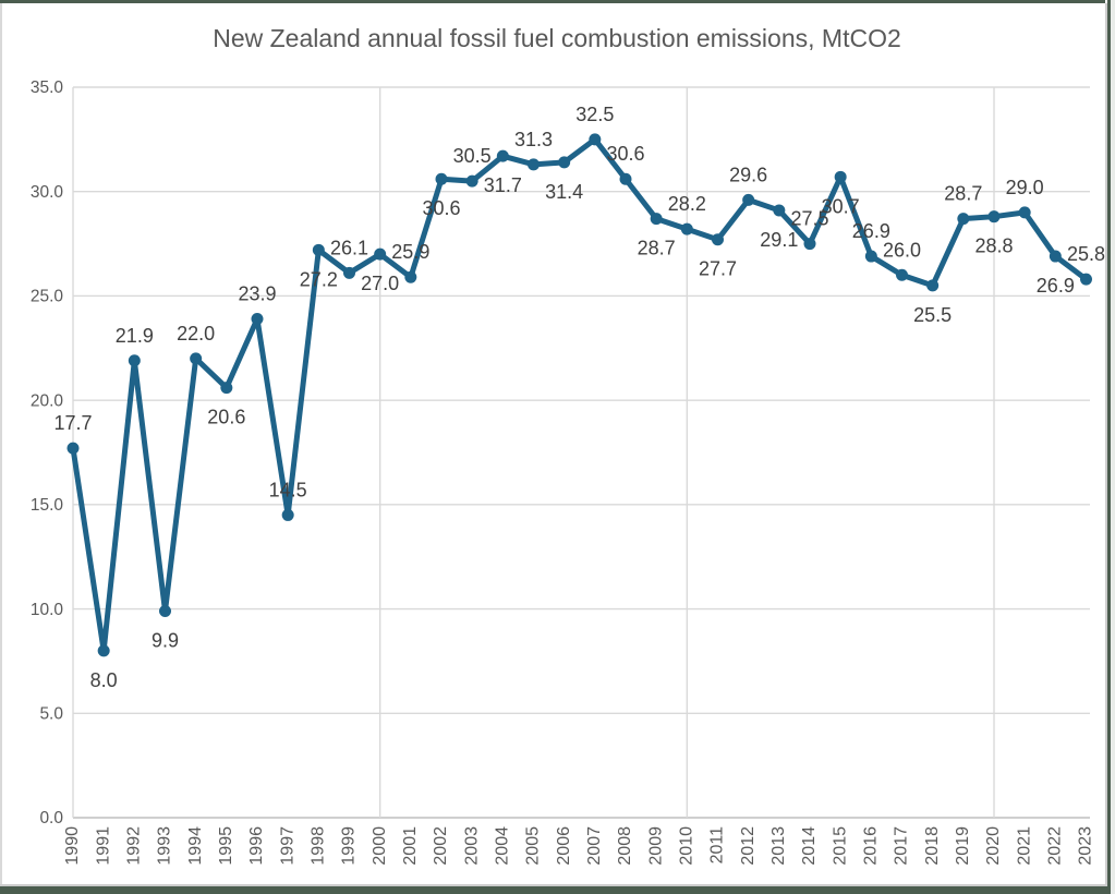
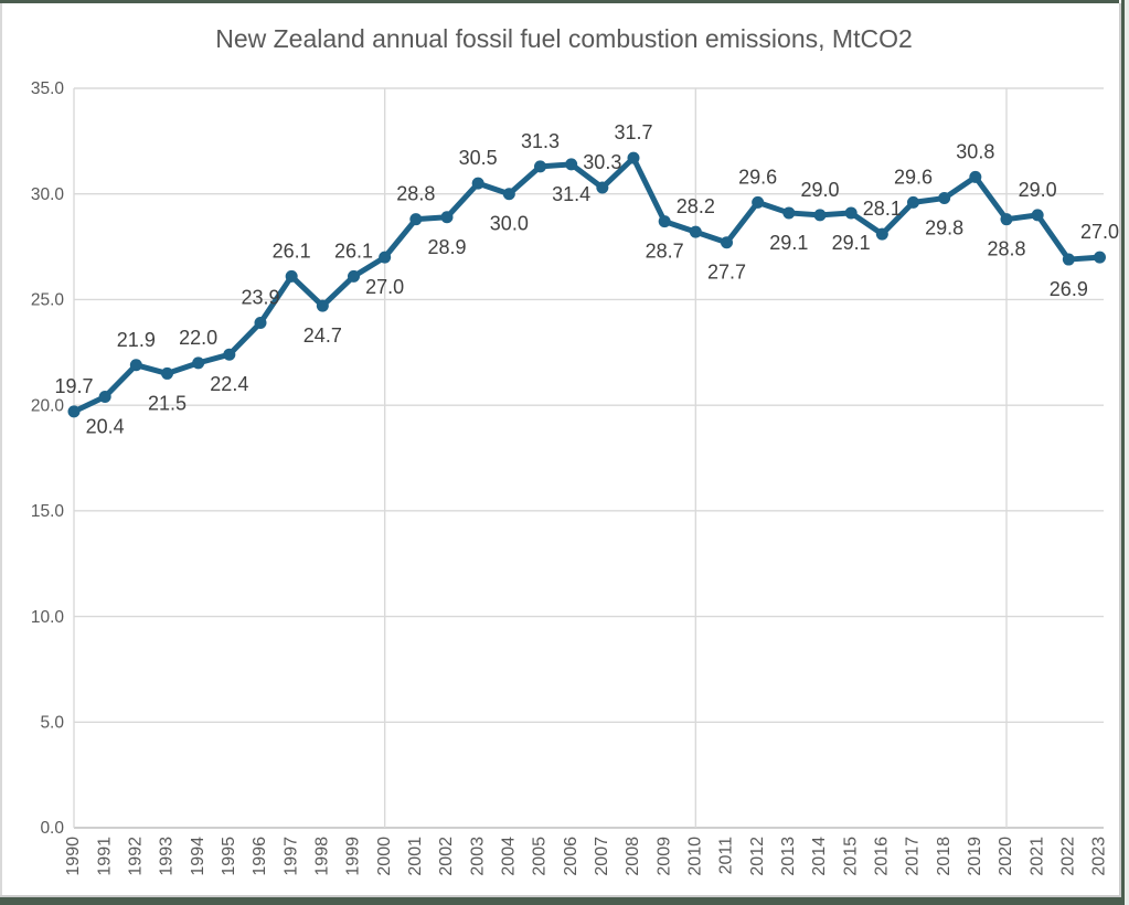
1990: 17.7 -> 19.7
1991: 8.0 -> 20.4
1993: 9.9 -> 21.5
1995: 20.6 -> 22.4
1997: 14.5 -> 26.1
1998: 27.2 -> 24.7
2001: 25.9 -> 28.8
2002: 30.6 -> 28.9
2004: 31.7 -> 30.0
2007: 32.5 -> 30.3
2008: 30.6 -> 31.7
2014: 27.5 -> 29.0
2015: 30.7 -> 29.1
2016: 26.9 -> 28.1
2017: 26.0 -> 29.6
2018: 25.5 -> 29.8
2019: 28.7 -> 30.8
2023: 25.8 -> 27.0
